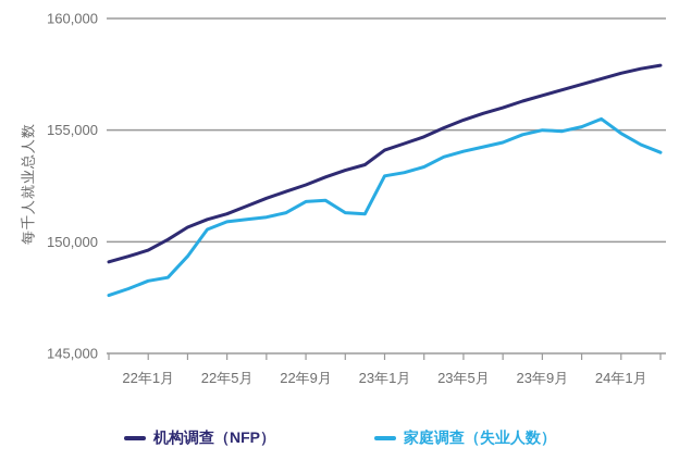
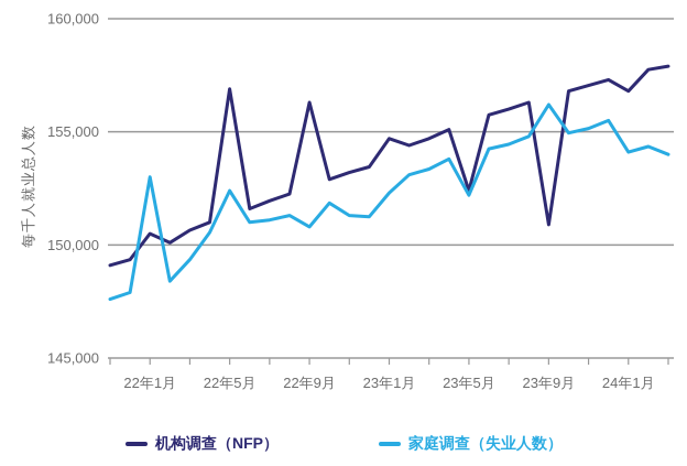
机构调查（NFP）/22年1月: 149600 -> 150500
家庭调查（失业人数）/22年1月: 148200 -> 153000
机构调查（NFP）/22年5月: 151200 -> 156900
家庭调查（失业人数）/22年5月: 150900 -> 152400
机构调查（NFP）/22年9月: 152600 -> 156300
家庭调查（失业人数）/22年9月: 151800 -> 150800
机构调查（NFP）/23年1月: 154100 -> 154700
家庭调查（失业人数）/23年1月: 153000 -> 152300
机构调查（NFP）/23年5月: 155400 -> 152400
家庭调查（失业人数）/23年5月: 154000 -> 152200
机构调查（NFP）/23年9月: 156600 -> 150900
家庭调查（失业人数）/23年9月: 155000 -> 156200
机构调查（NFP）/24年1月: 157600 -> 156800
家庭调查（失业人数）/24年1月: 154800 -> 154100
